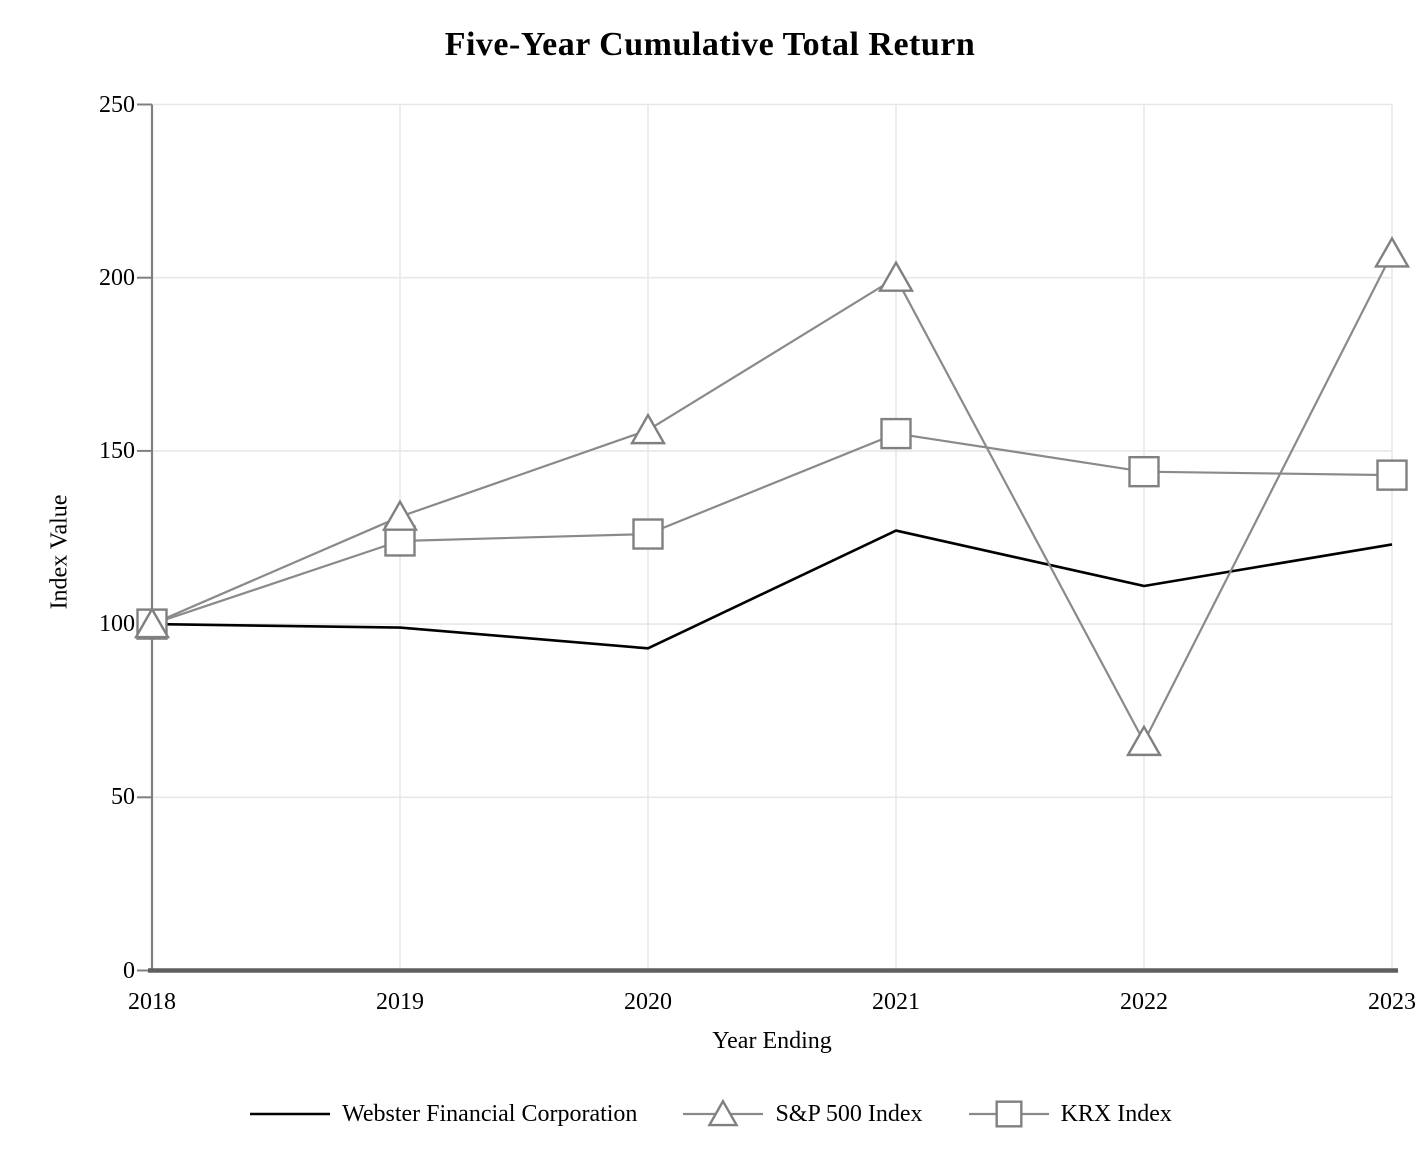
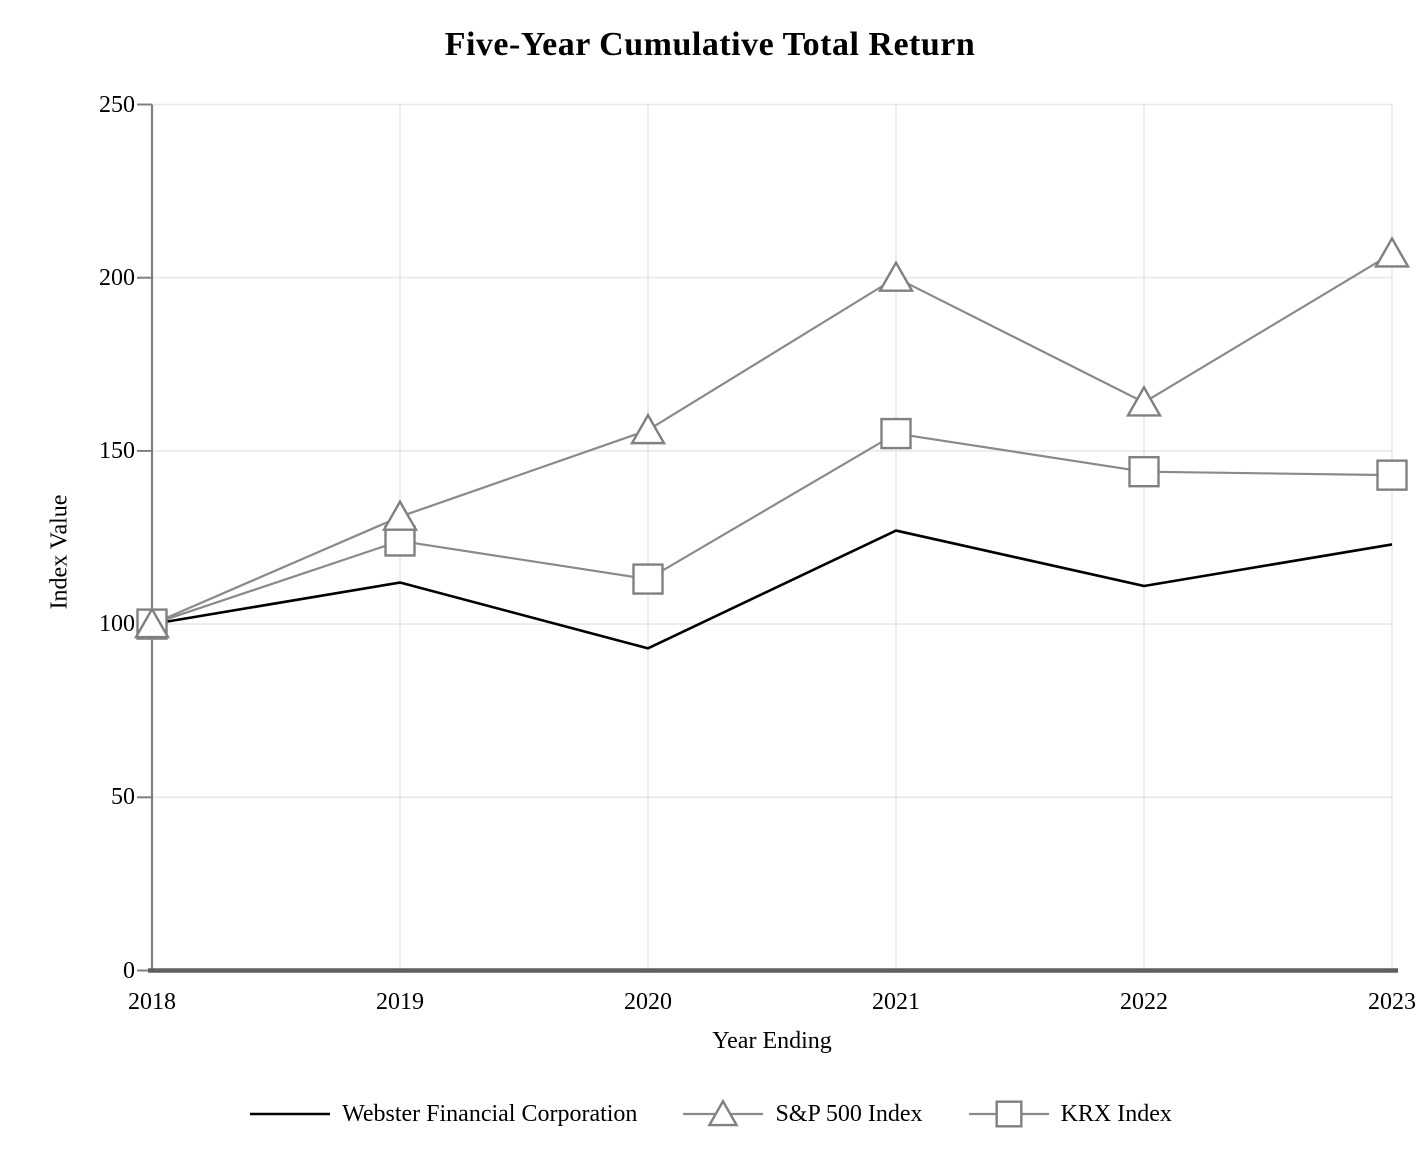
Webster Financial Corporation/2019: 99 -> 112
KRX Index/2020: 126 -> 113
S&P 500 Index/2022: 66 -> 164
